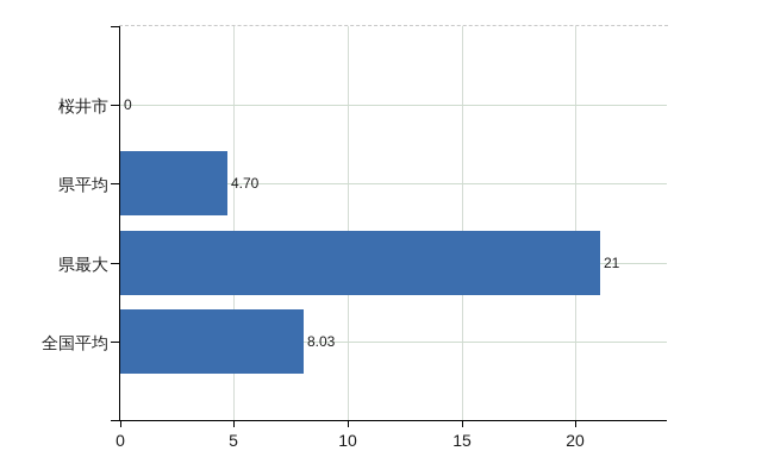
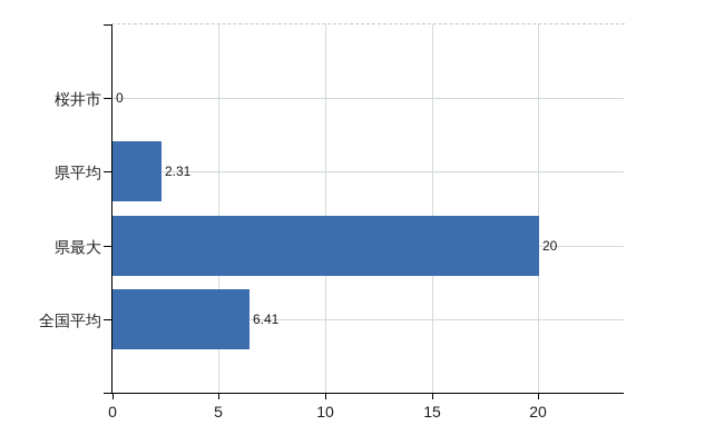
県平均: 4.70 -> 2.31
県最大: 21 -> 20
全国平均: 8.03 -> 6.41
